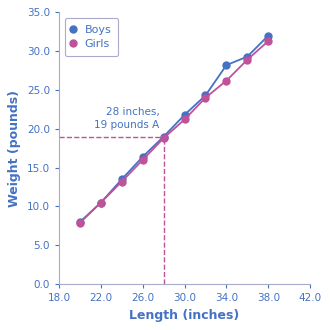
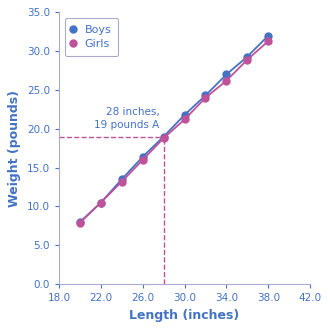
Boys/34.0: 28.2 -> 27.0
